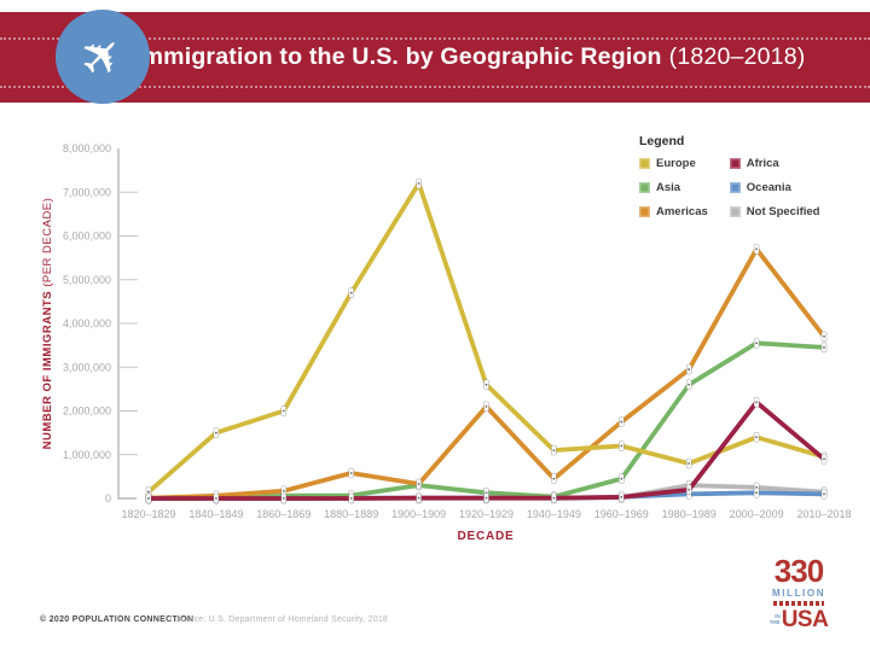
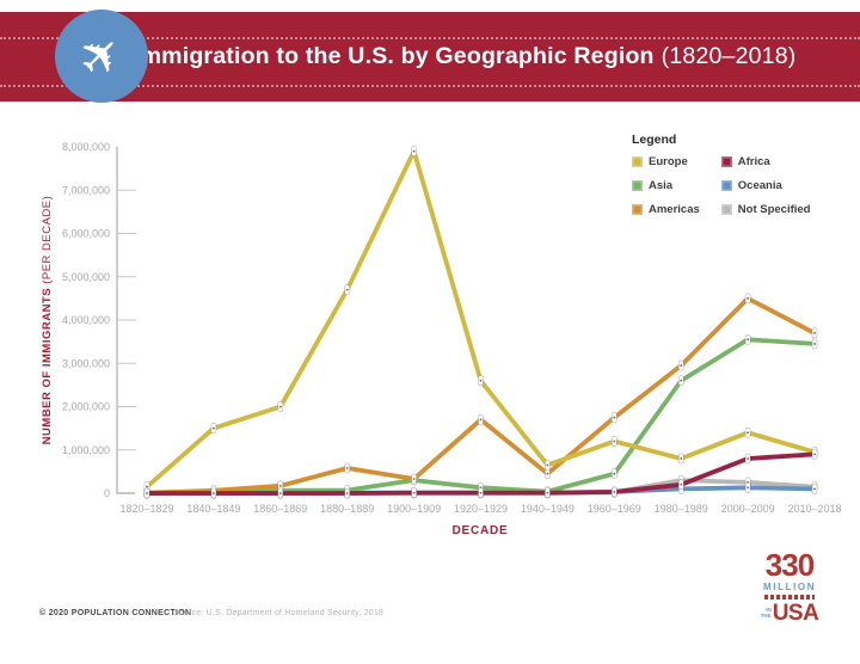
Europe/1900–1909: 7200000 -> 7900000
Americas/1920–1929: 2100000 -> 1700000
Europe/1940–1949: 1100000 -> 600000
Americas/2000–2009: 5700000 -> 4500000
Africa/2000–2009: 2200000 -> 800000
